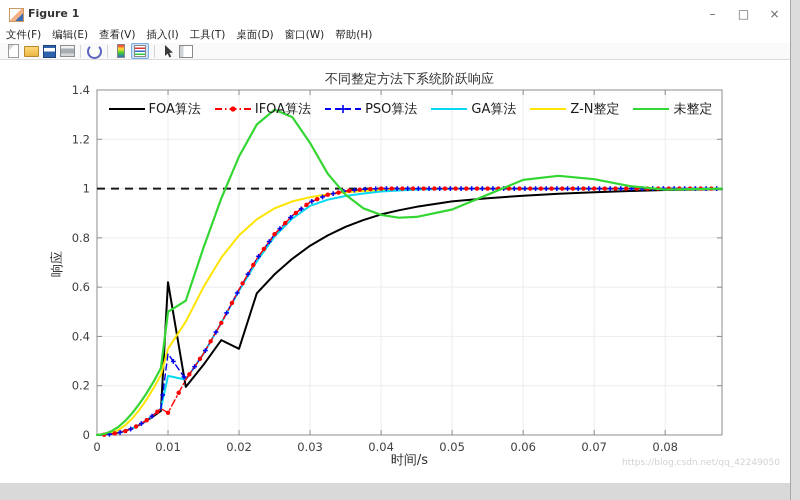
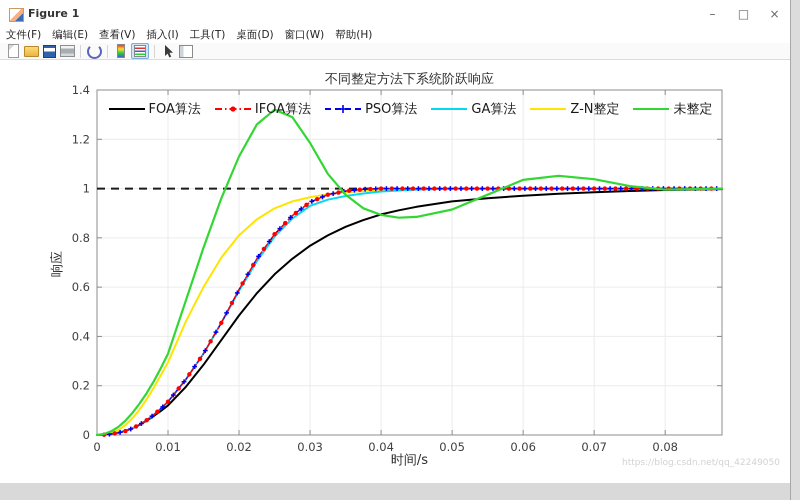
FOA算法/0.01: 0.62 -> 0.12
IFOA算法/0.01: 0.09 -> 0.14
PSO算法/0.01: 0.33 -> 0.14
GA算法/0.01: 0.24 -> 0.14
Z-N整定/0.01: 0.35 -> 0.29
未整定/0.01: 0.50 -> 0.33
FOA算法/0.02: 0.35 -> 0.48
